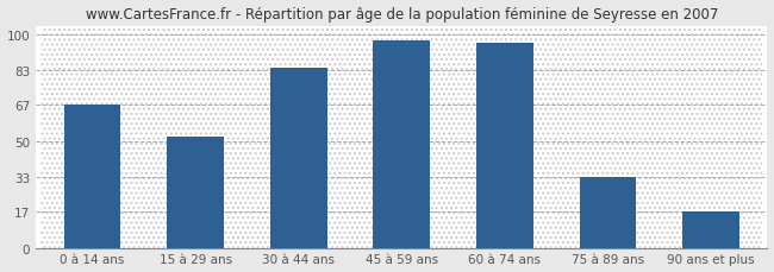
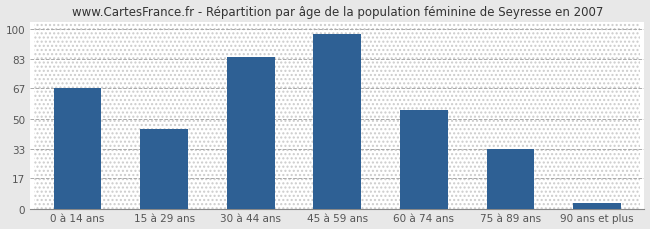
15 à 29 ans: 52 -> 44
60 à 74 ans: 96 -> 55
90 ans et plus: 17 -> 3
